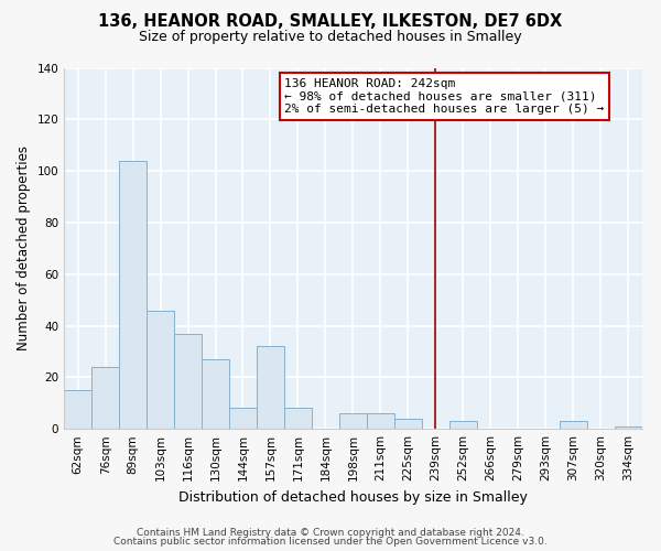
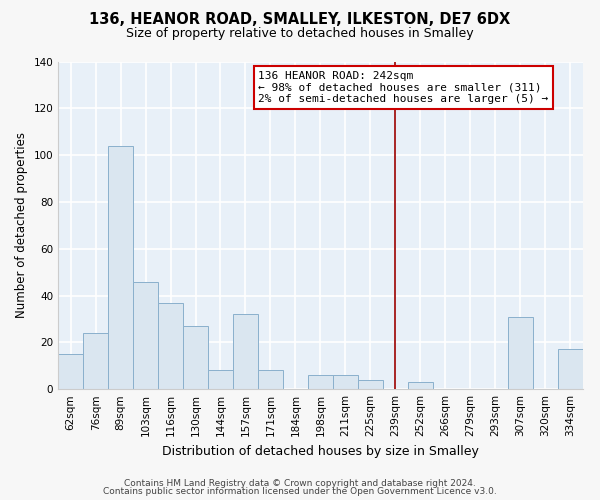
307sqm: 3 -> 31
334sqm: 1 -> 17
